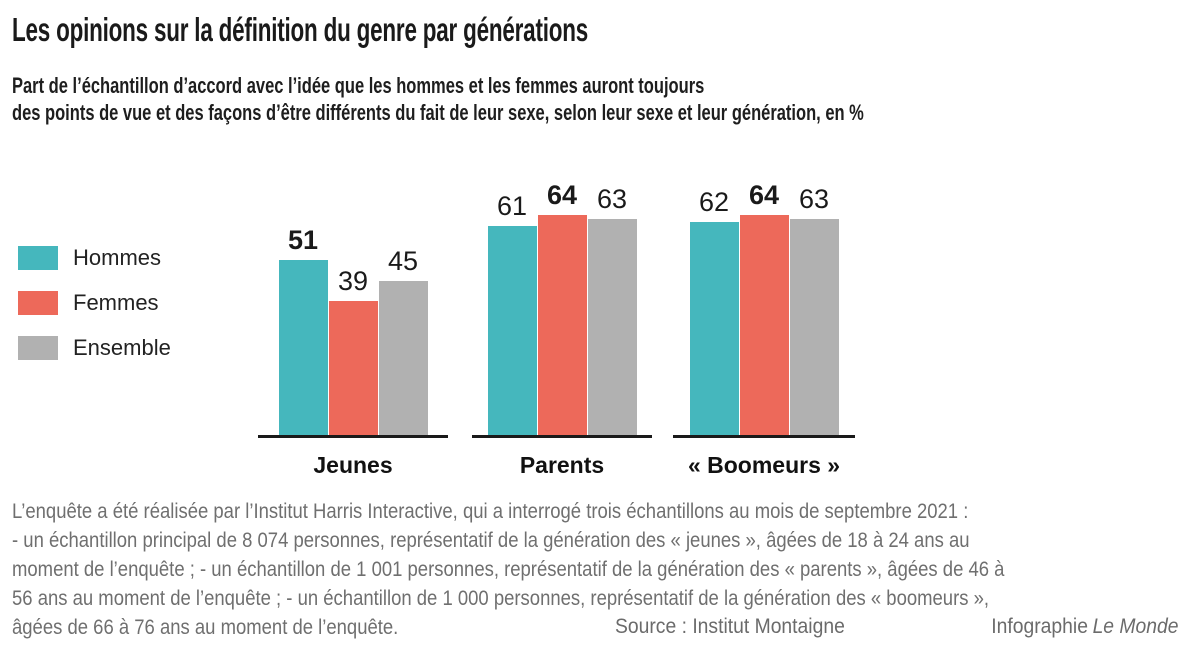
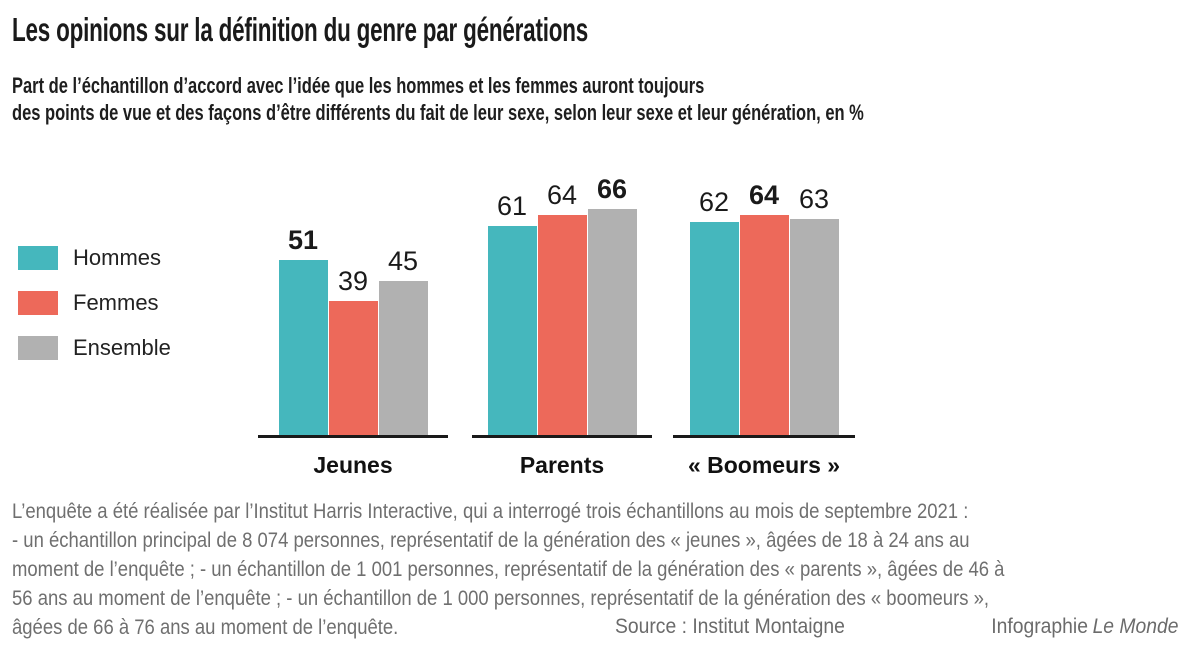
Ensemble/Parents: 63 -> 66
